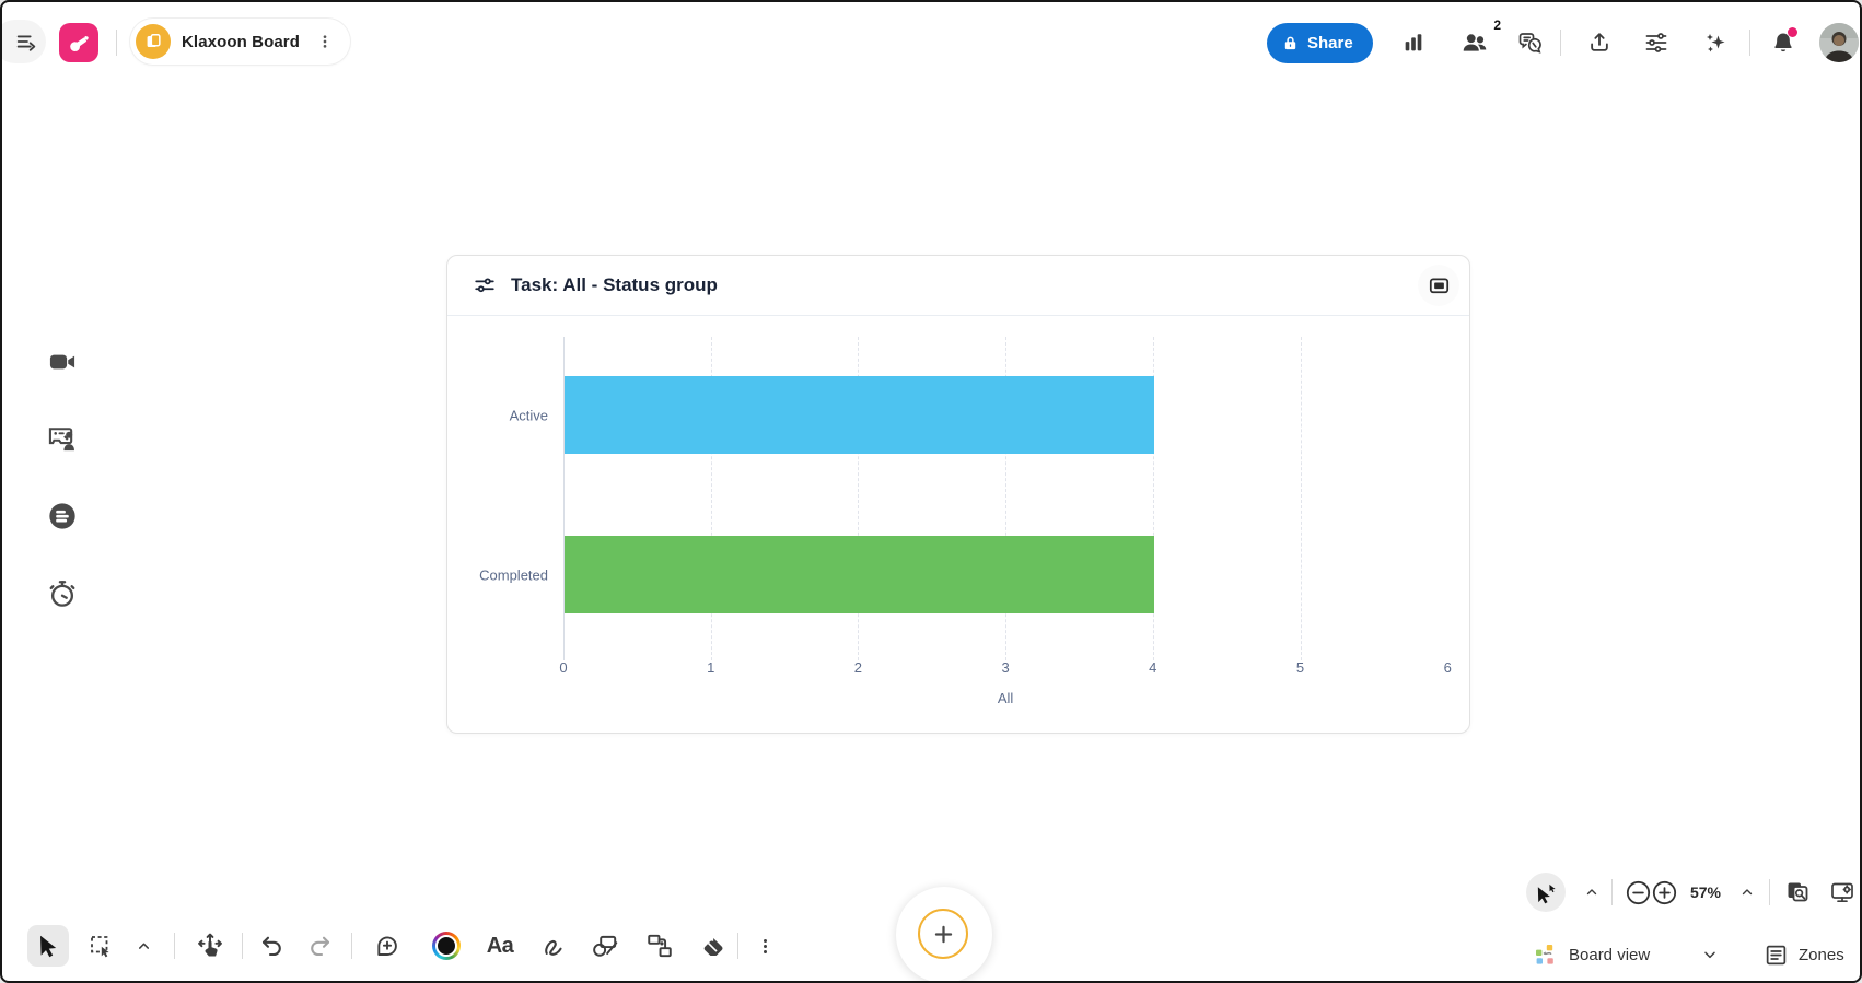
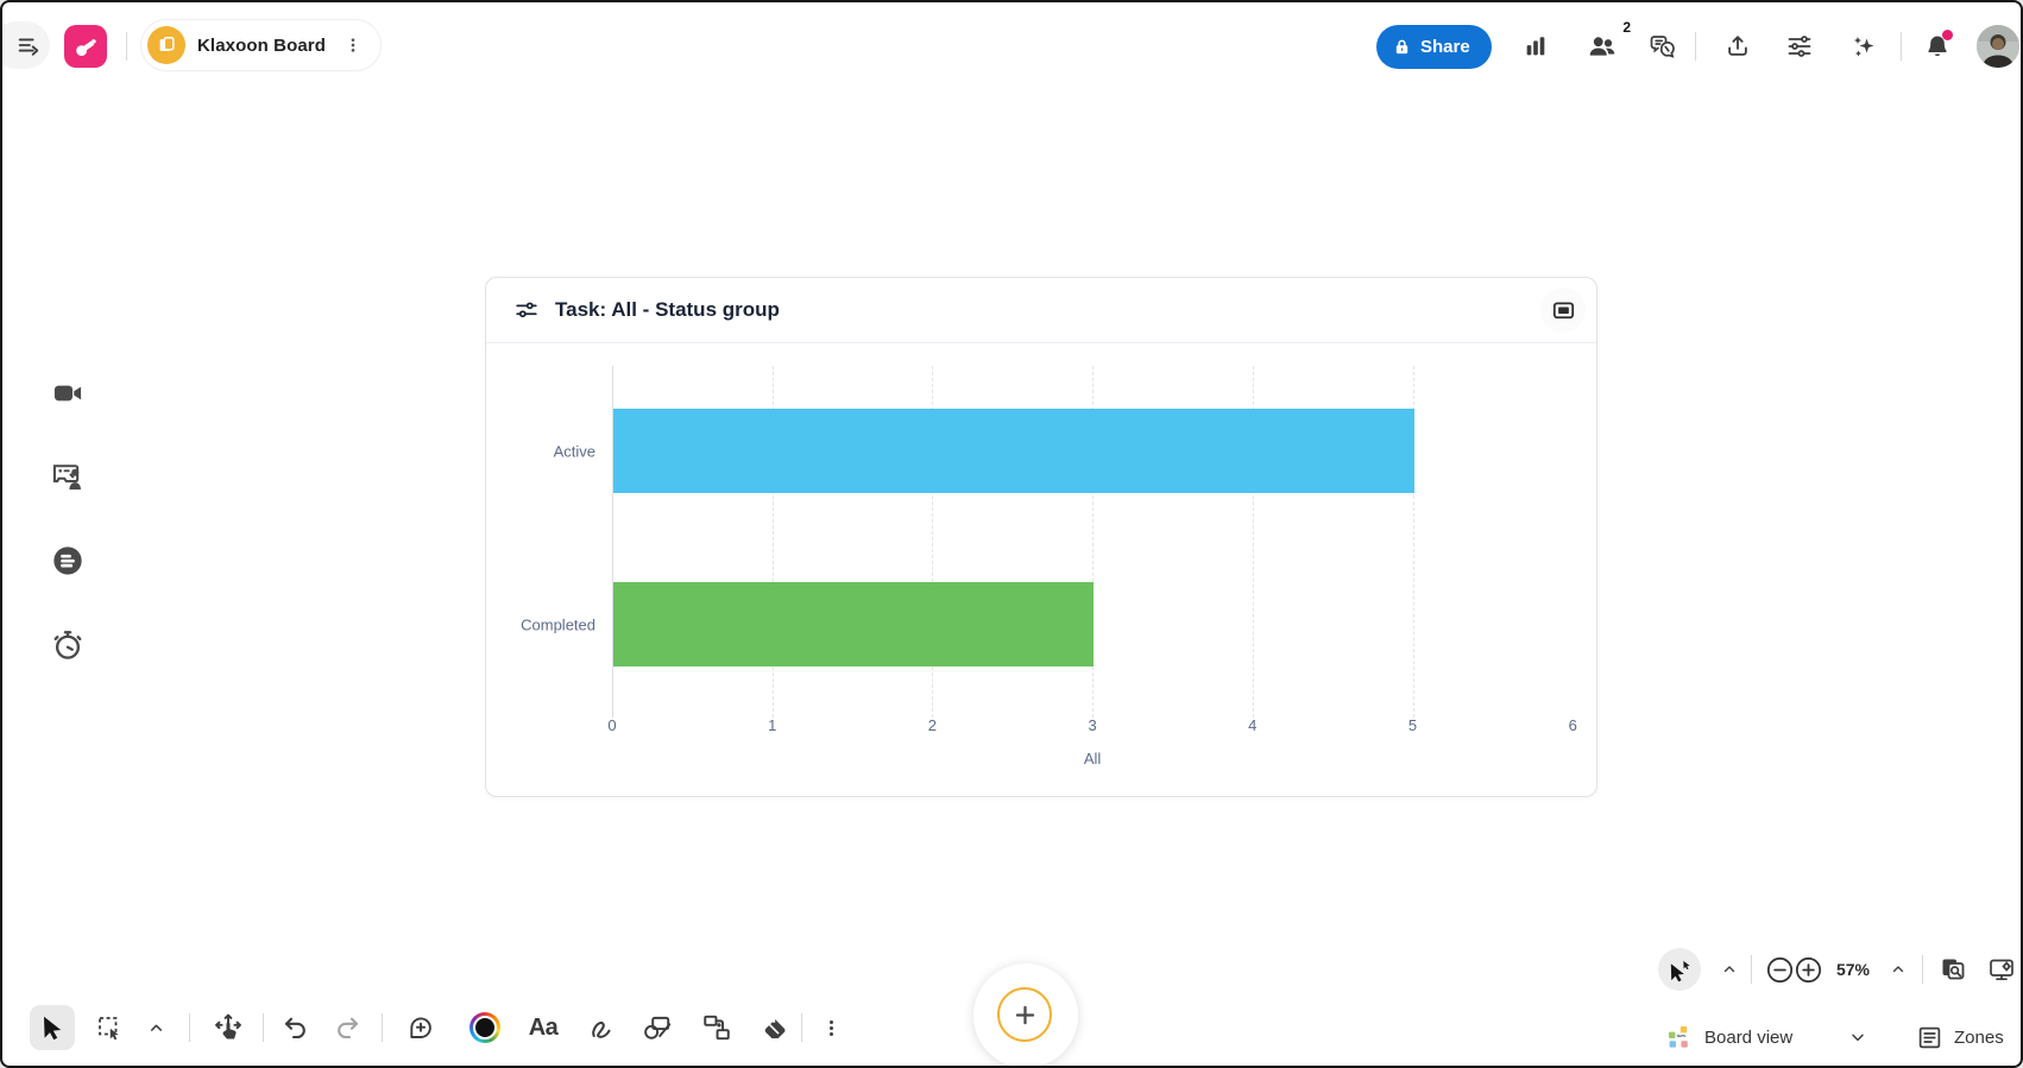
Active: 4 -> 5
Completed: 4 -> 3
